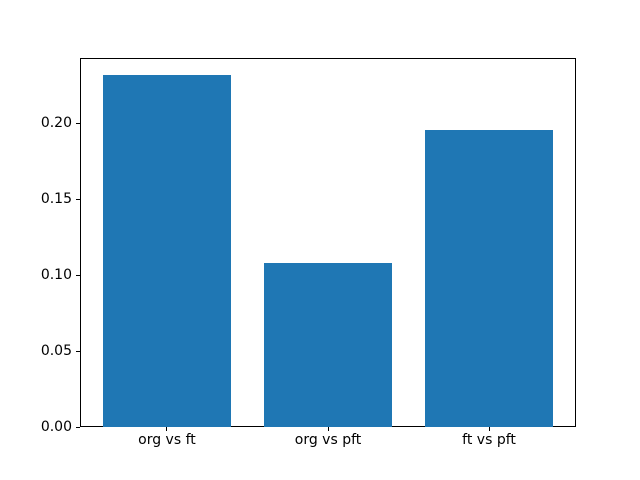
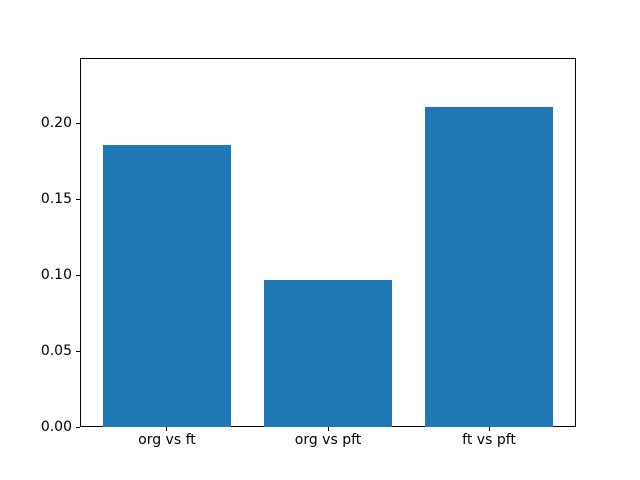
org vs ft: 0.232 -> 0.186
org vs pft: 0.108 -> 0.097
ft vs pft: 0.196 -> 0.211
